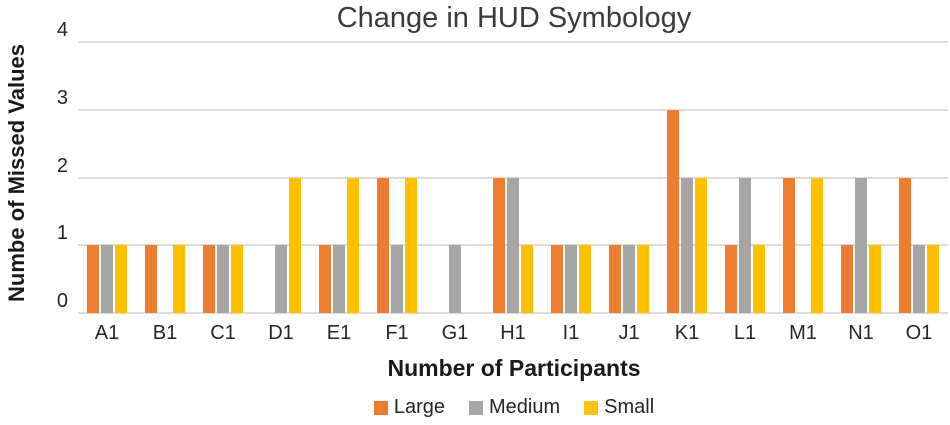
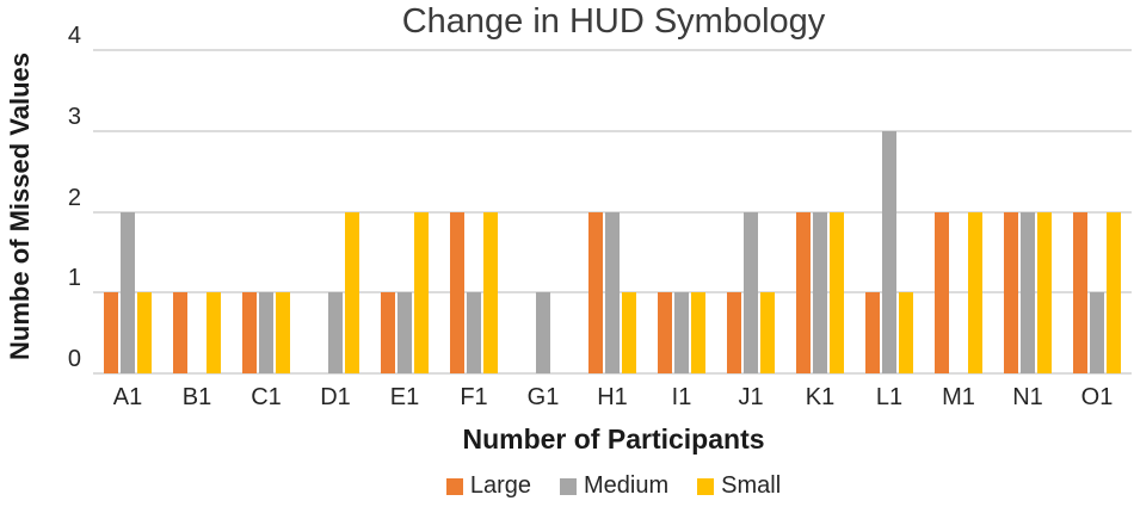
Medium/A1: 1 -> 2
Medium/J1: 1 -> 2
Large/K1: 3 -> 2
Medium/L1: 2 -> 3
Large/N1: 1 -> 2
Small/N1: 1 -> 2
Small/O1: 1 -> 2
